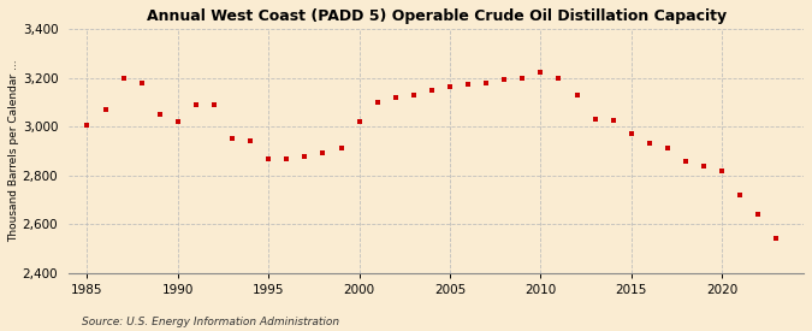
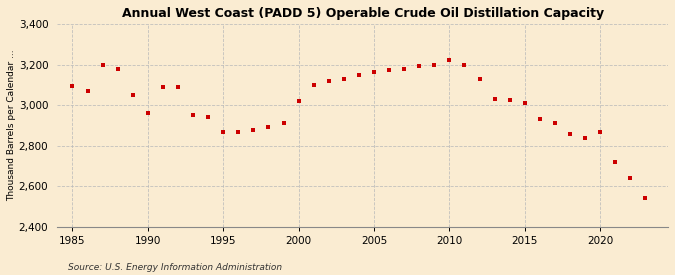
1985: 3,005 -> 3,095
1990: 3,020 -> 2,960
2015: 2,970 -> 3,010
2020: 2,820 -> 2,870
